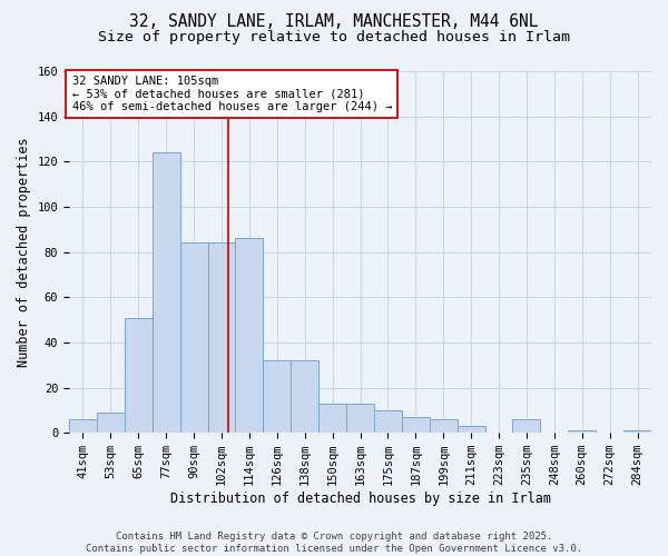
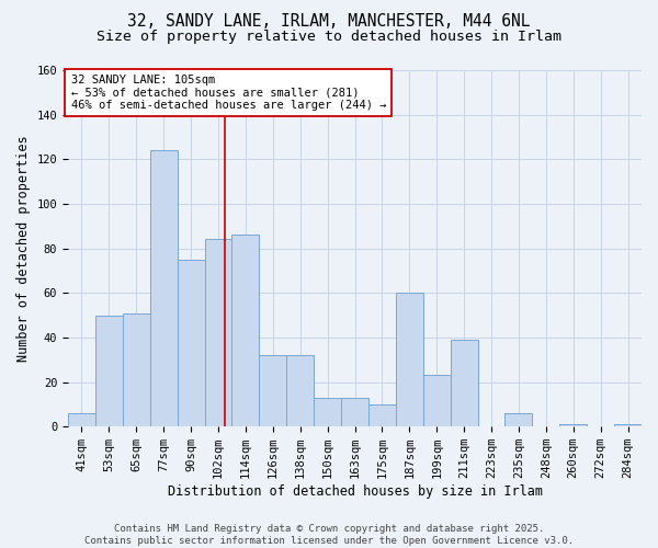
53sqm: 9 -> 50
90sqm: 84 -> 75
187sqm: 7 -> 60
199sqm: 6 -> 23
211sqm: 3 -> 39
